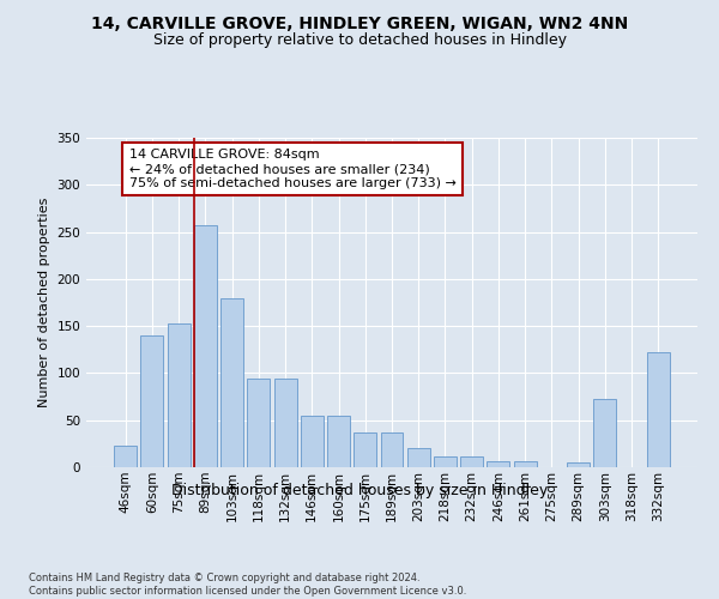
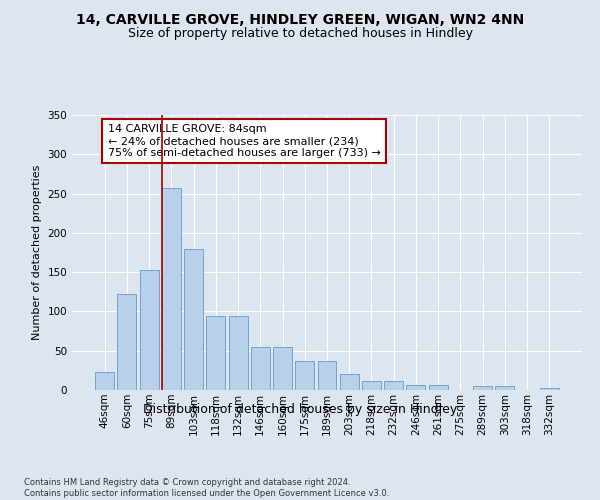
60sqm: 140 -> 122
303sqm: 72 -> 5
332sqm: 122 -> 3
